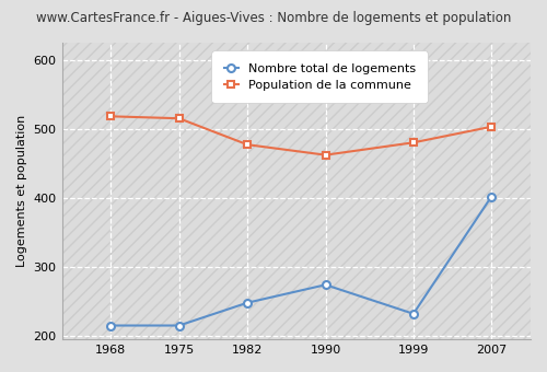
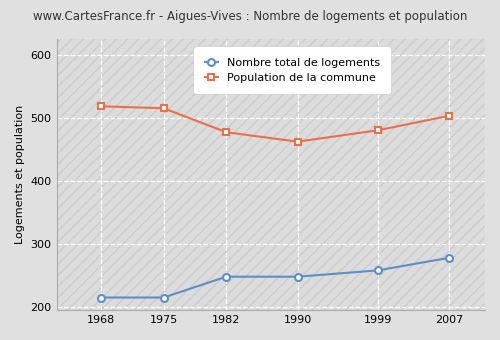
Nombre total de logements/1990: 274 -> 248
Nombre total de logements/1999: 232 -> 258
Nombre total de logements/2007: 402 -> 278
